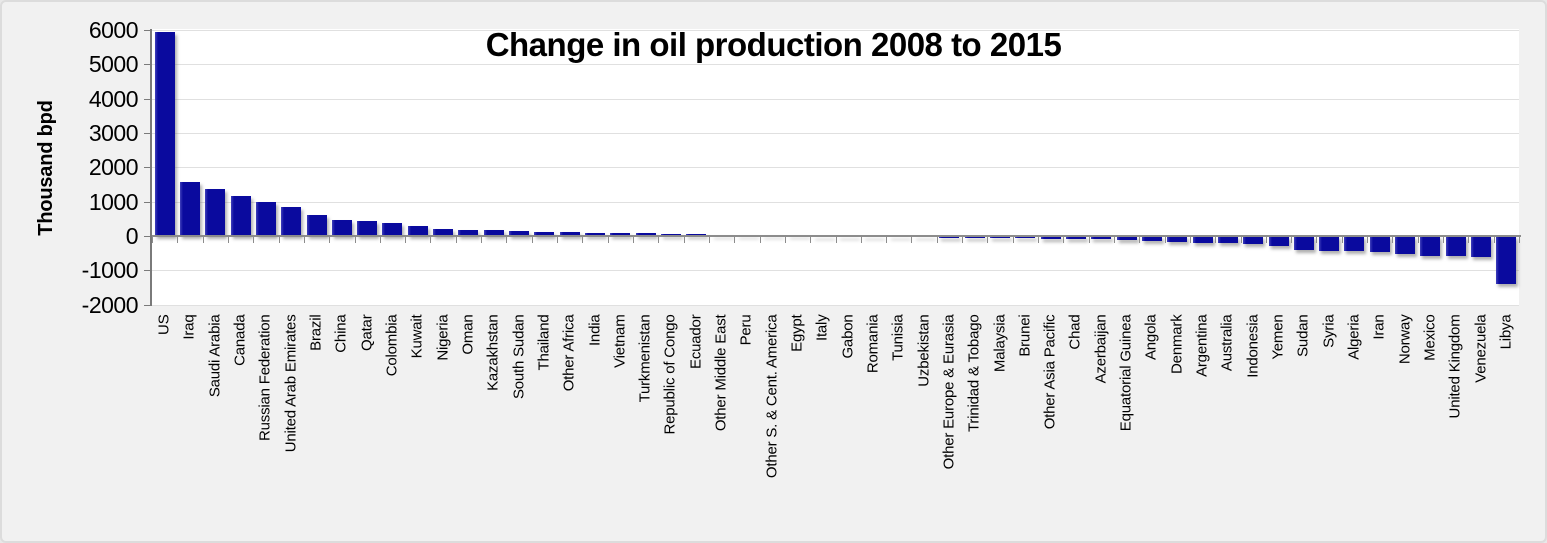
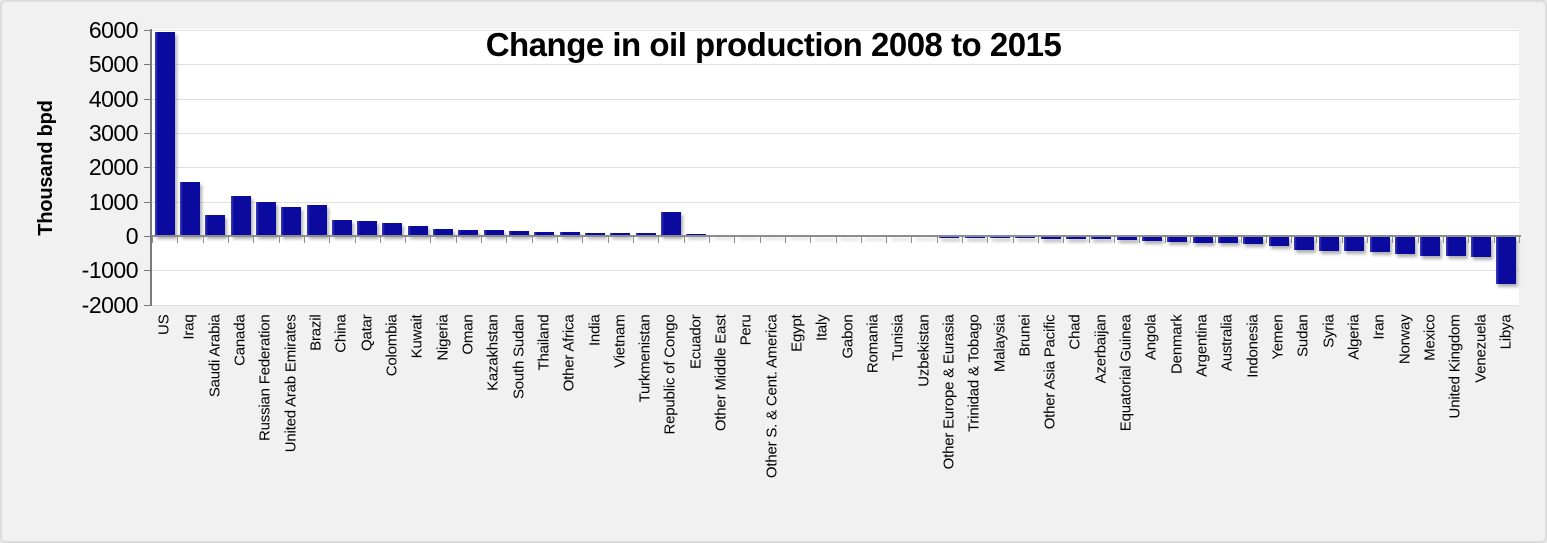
Saudi Arabia: 1400 -> 600
Brazil: 600 -> 900
Republic of Congo: 100 -> 700
